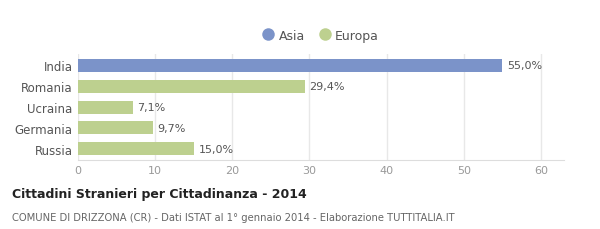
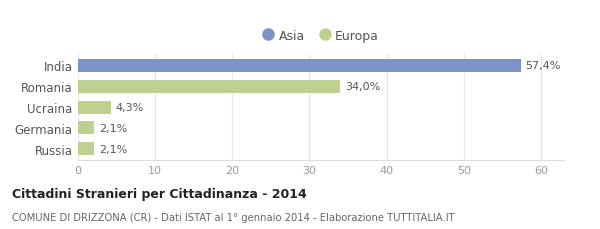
India: 55,0% -> 57,4%
Romania: 29,4% -> 34,0%
Ucraina: 7,1% -> 4,3%
Germania: 9,7% -> 2,1%
Russia: 15,0% -> 2,1%
